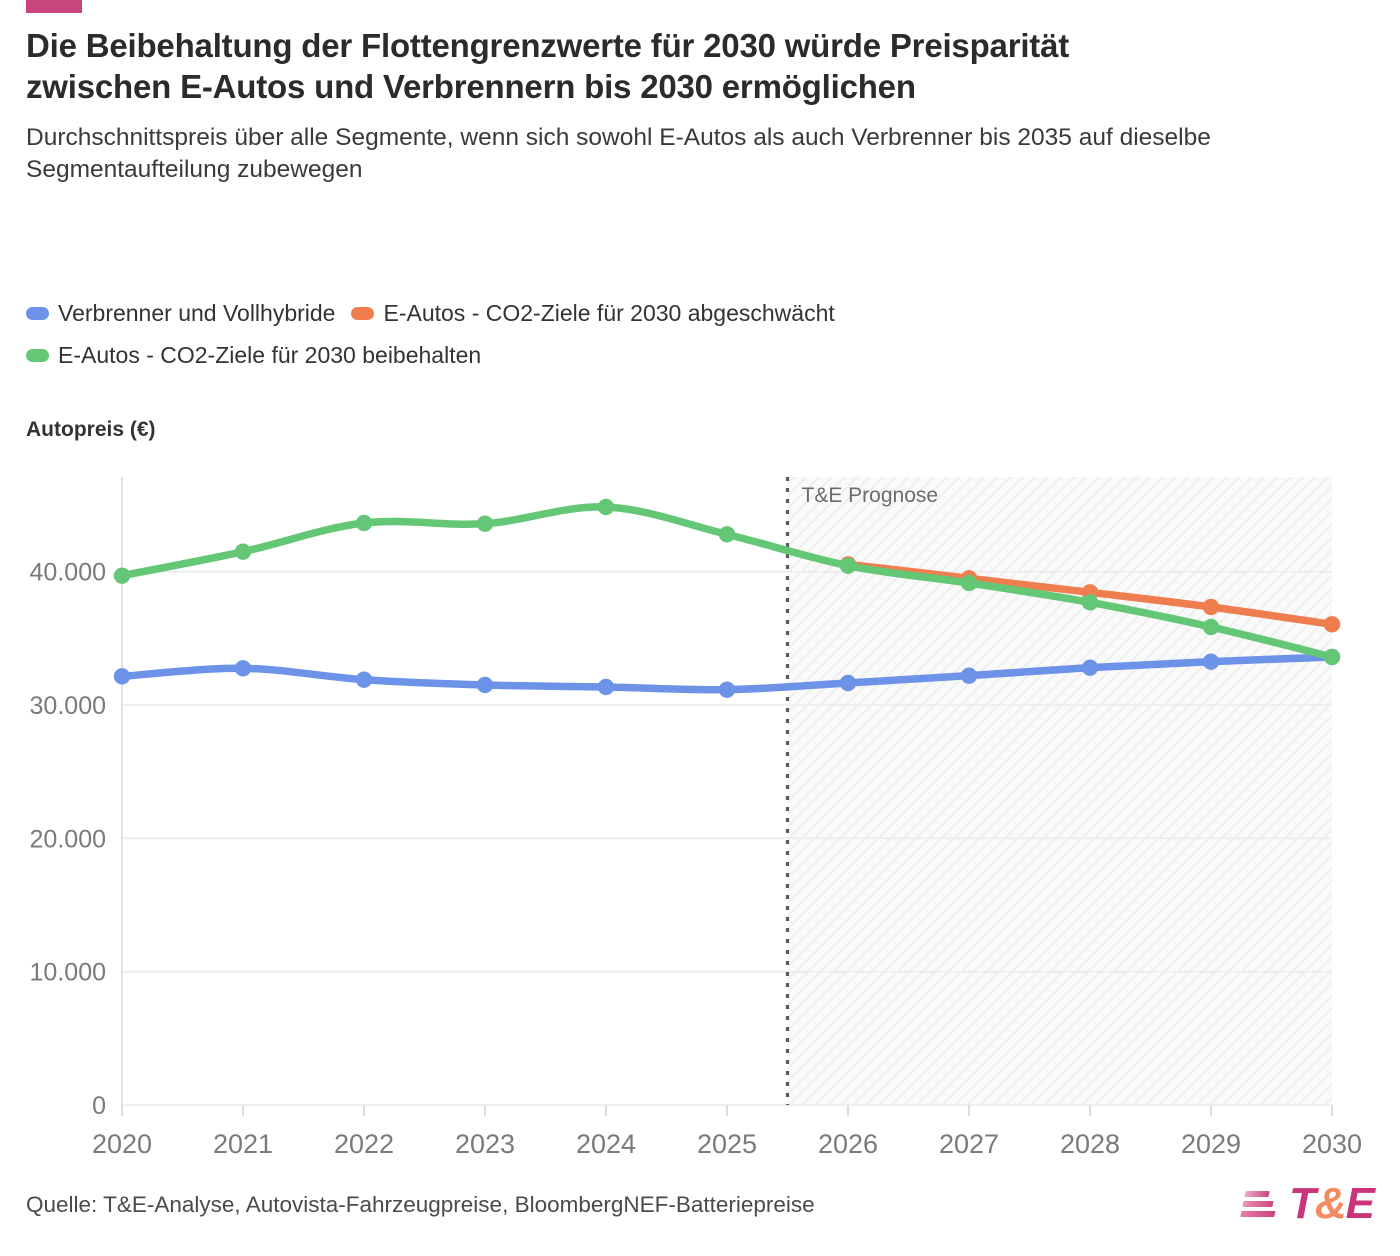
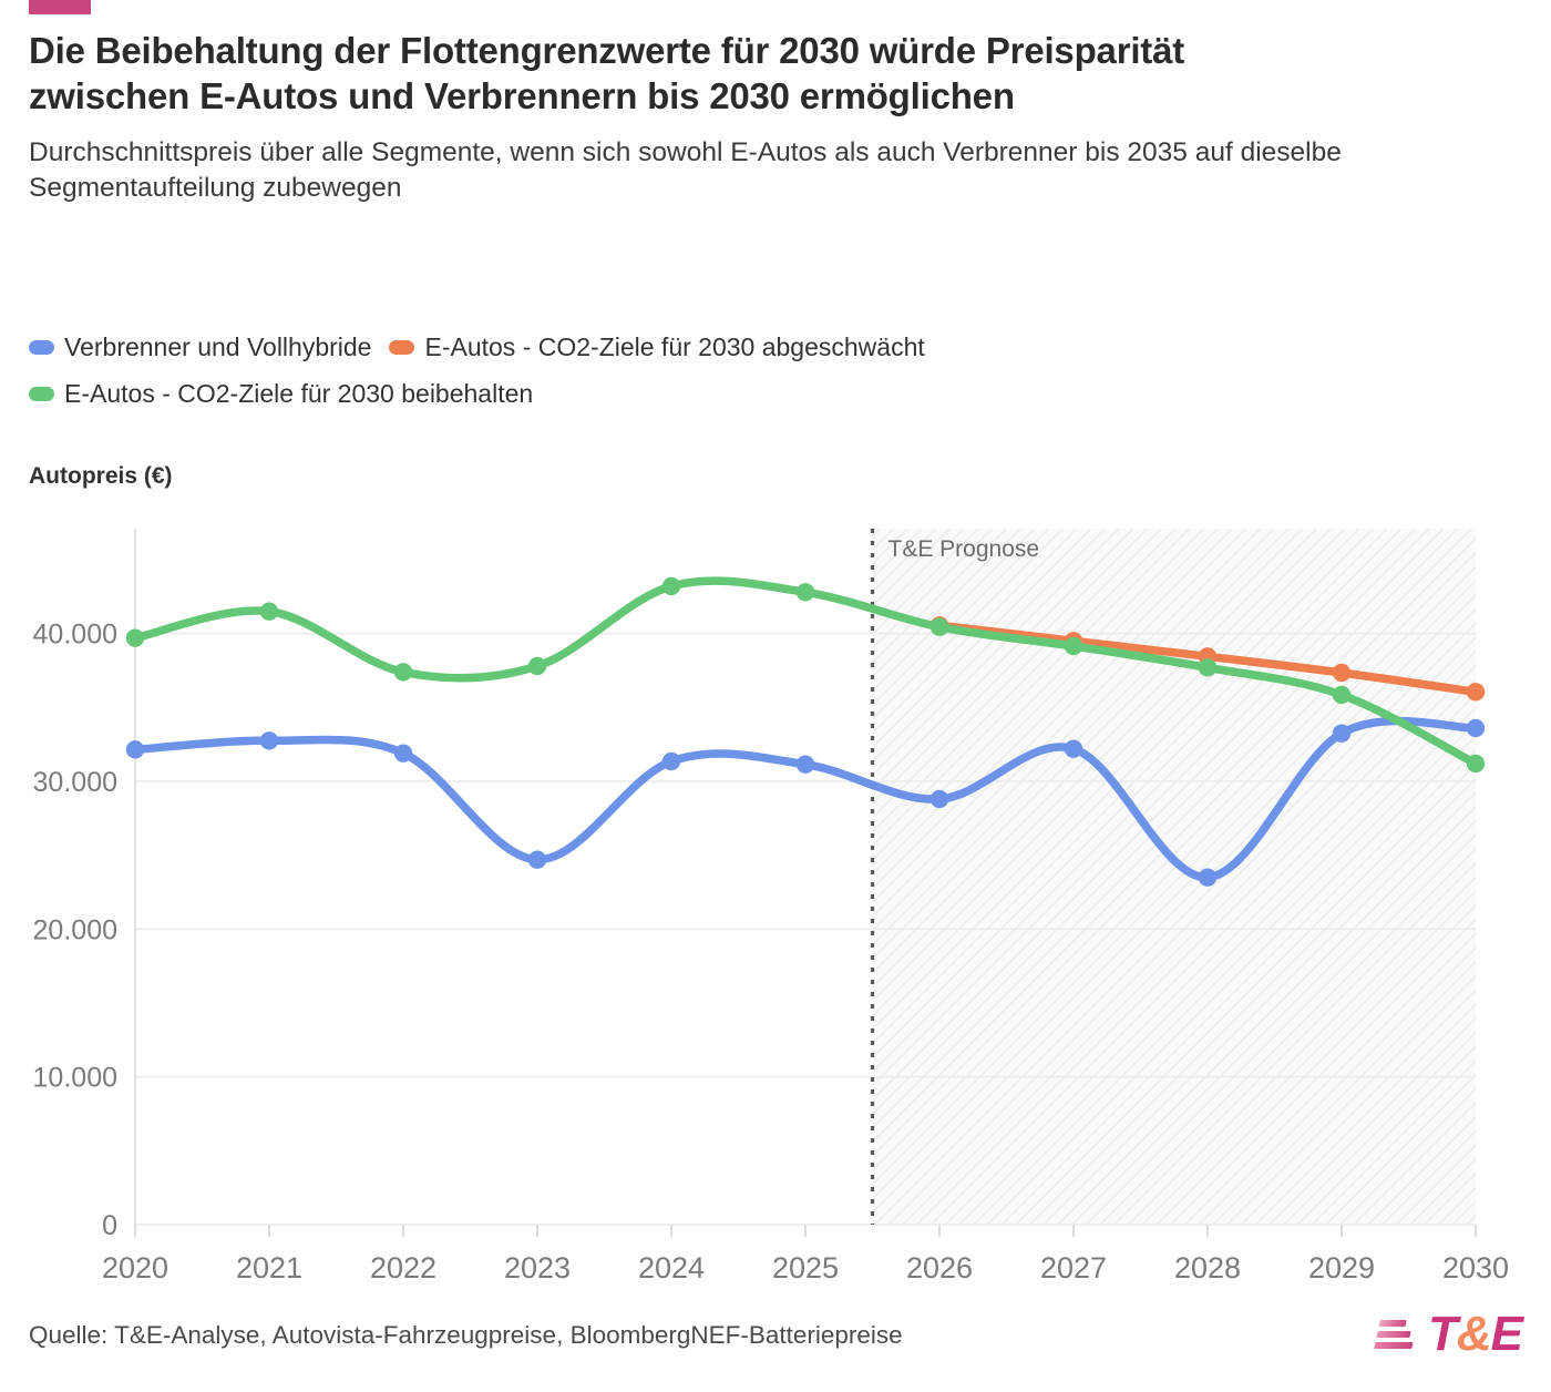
E-Autos - CO2-Ziele für 2030 beibehalten/2022: 43600 -> 37400
Verbrenner und Vollhybride/2023: 31500 -> 24700
E-Autos - CO2-Ziele für 2030 beibehalten/2023: 43600 -> 37800
E-Autos - CO2-Ziele für 2030 beibehalten/2024: 44800 -> 43200
Verbrenner und Vollhybride/2026: 31600 -> 28800
Verbrenner und Vollhybride/2028: 32800 -> 23500
E-Autos - CO2-Ziele für 2030 beibehalten/2030: 33600 -> 31200
